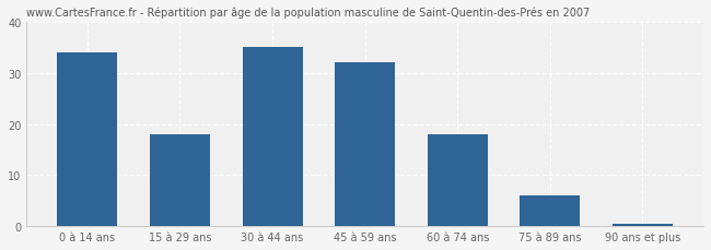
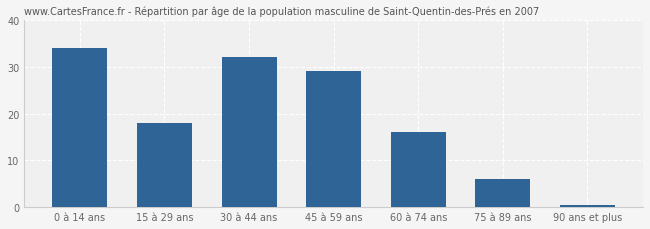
30 à 44 ans: 35.0 -> 32.0
45 à 59 ans: 32.0 -> 29.0
60 à 74 ans: 18.0 -> 16.0
